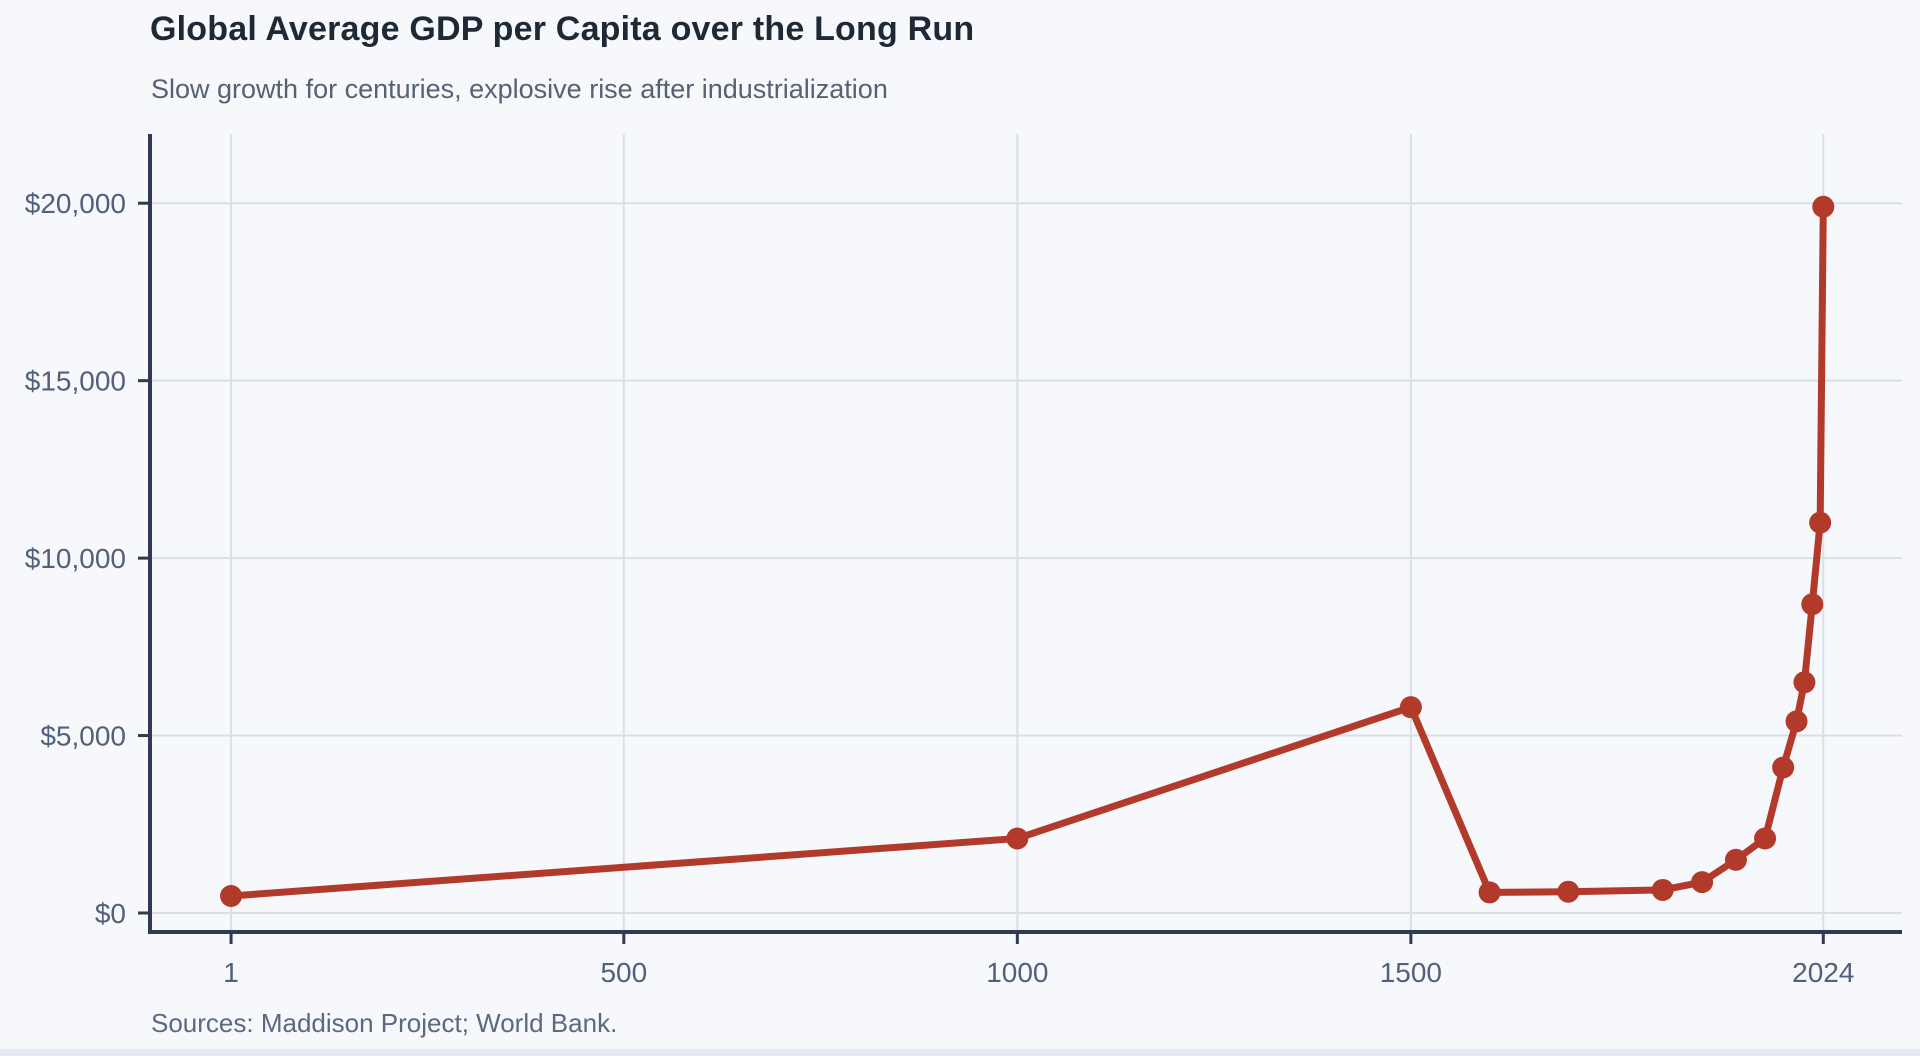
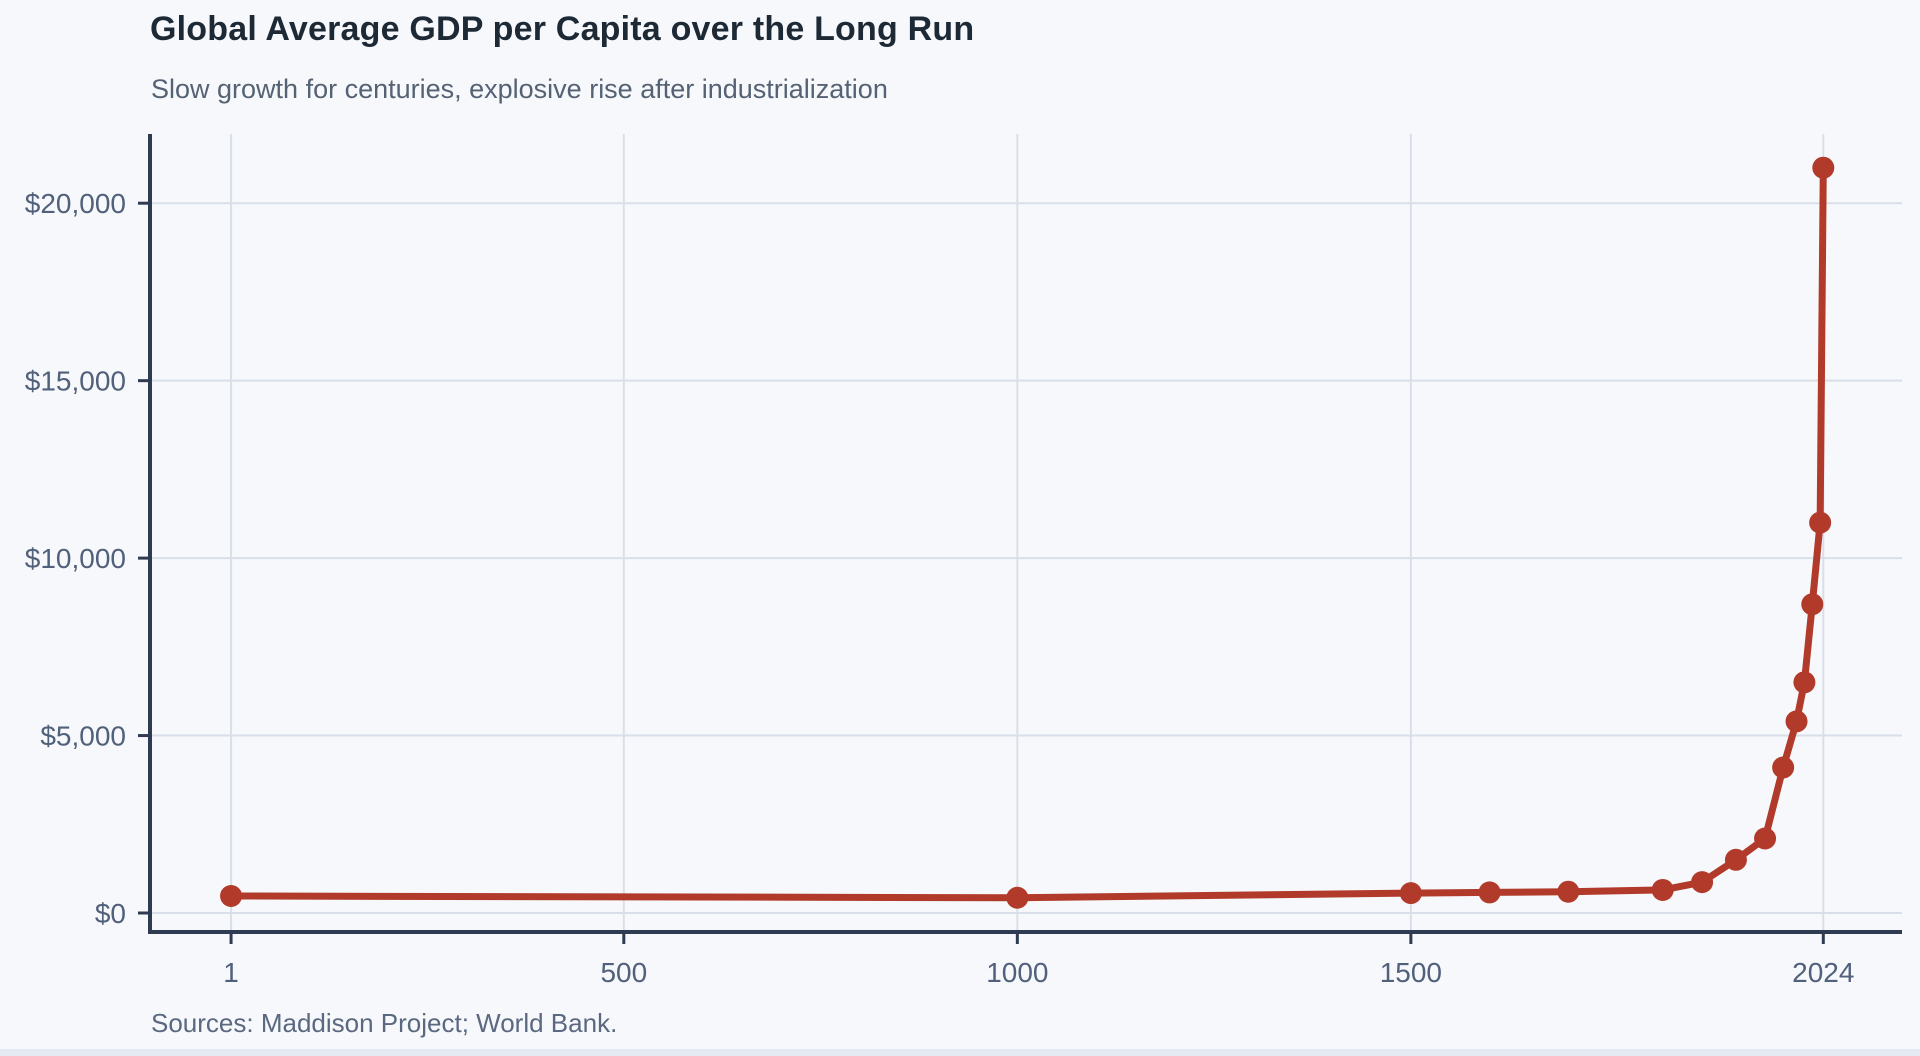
1000: $2100 -> $400
1500: $5800 -> $600
2024: $19900 -> $21000
